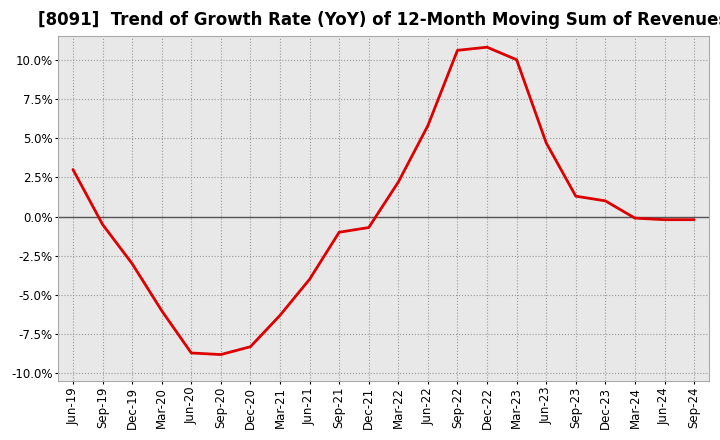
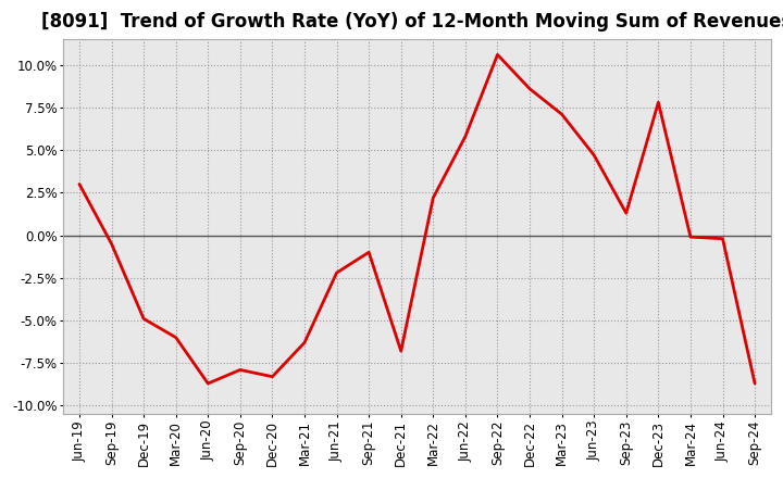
Dec-19: -3.0% -> -4.9%
Sep-20: -8.8% -> -7.9%
Jun-21: -4.0% -> -2.2%
Dec-21: -0.7% -> -6.8%
Dec-22: 10.8% -> 8.6%
Mar-23: 10.0% -> 7.1%
Dec-23: 1.0% -> 7.8%
Sep-24: -0.2% -> -8.7%
